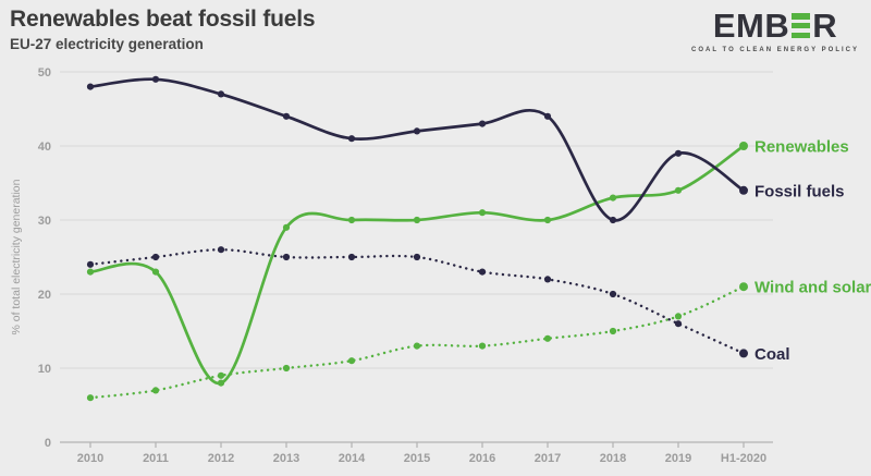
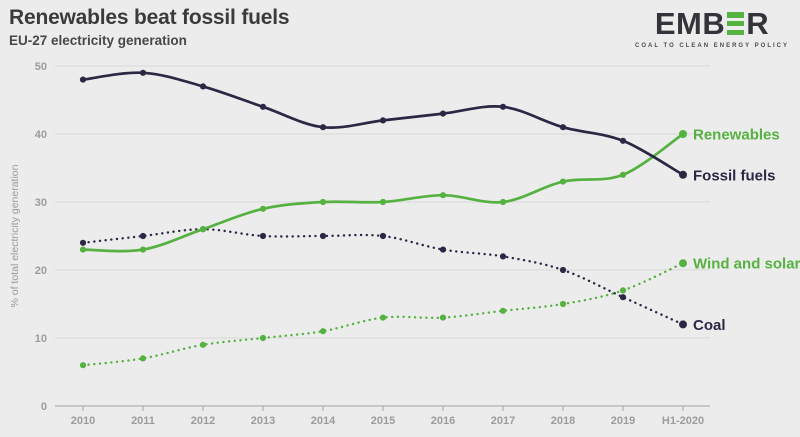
Renewables/2012: 8 -> 26
Fossil fuels/2018: 30 -> 41
